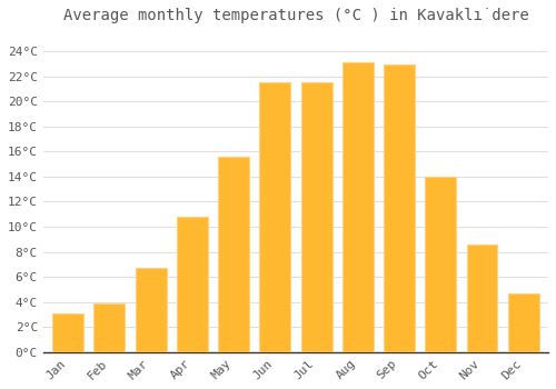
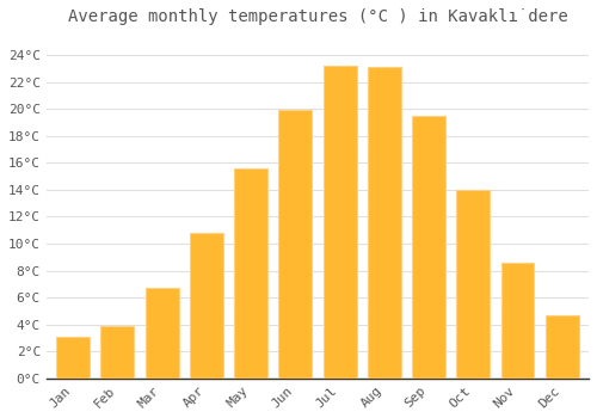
Jun: 21.5°C -> 19.9°C
Jul: 21.5°C -> 23.2°C
Sep: 22.9°C -> 19.5°C
